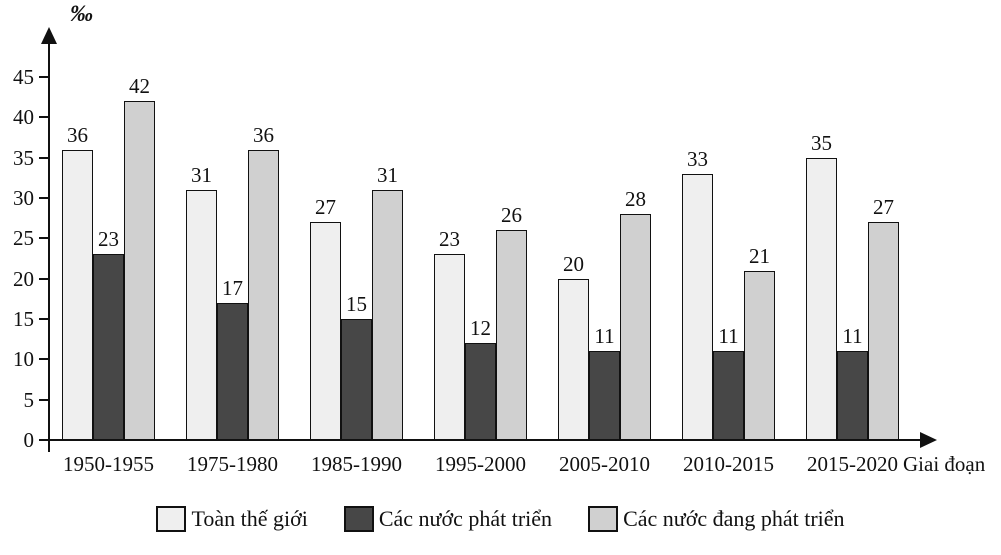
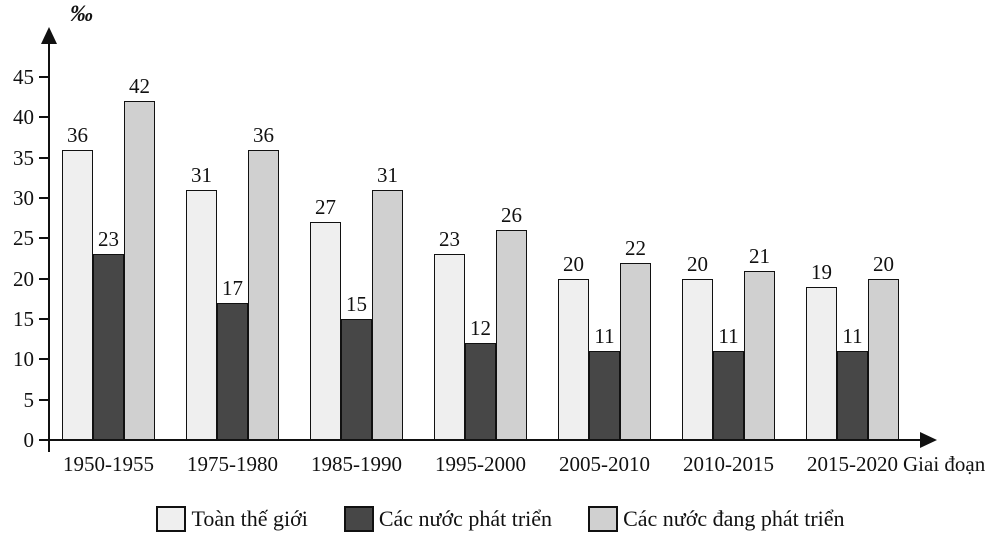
Các nước đang phát triển/2005-2010: 28 -> 22
Toàn thế giới/2010-2015: 33 -> 20
Toàn thế giới/2015-2020: 35 -> 19
Các nước đang phát triển/2015-2020: 27 -> 20
